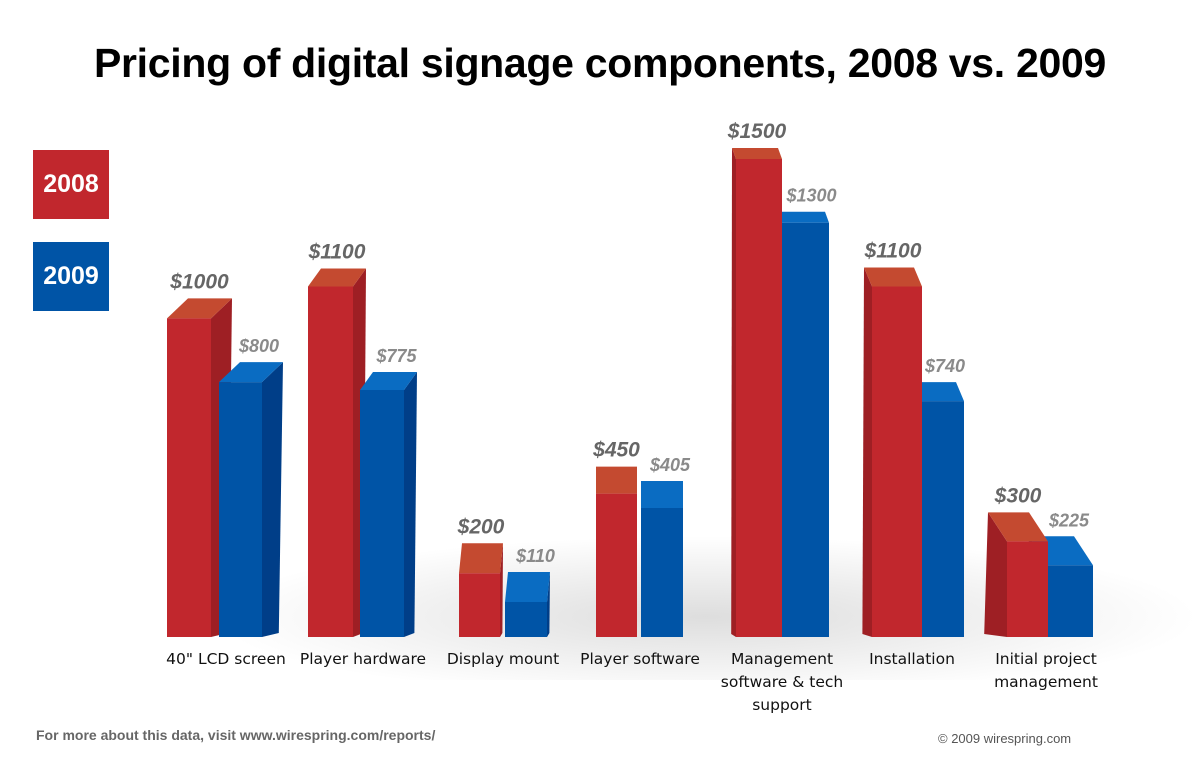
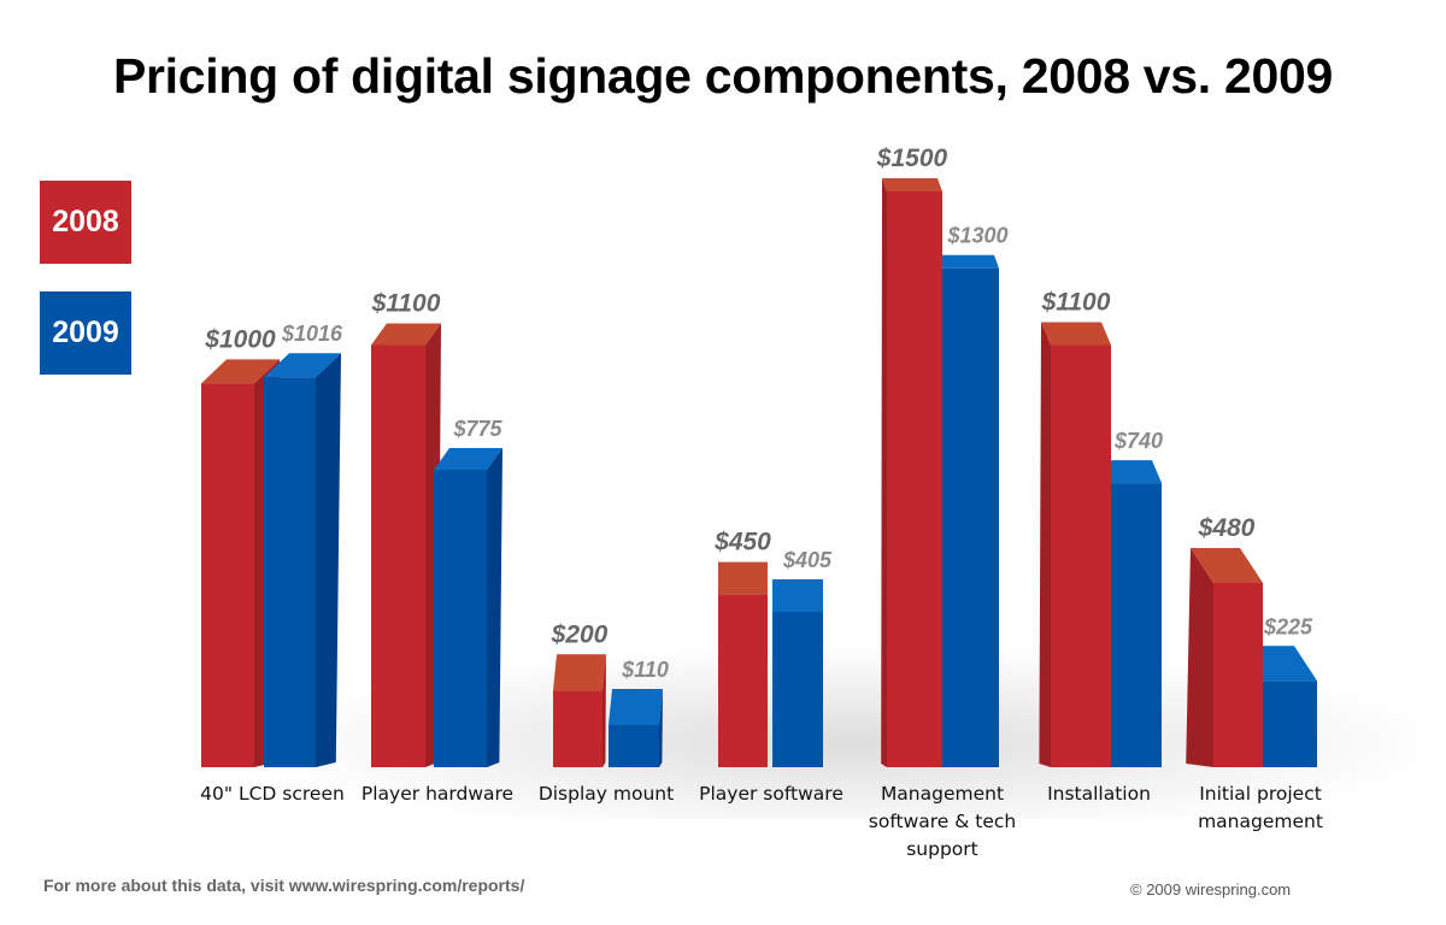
2009/40" LCD screen: $800 -> $1016
2008/Initial project management: $300 -> $480
